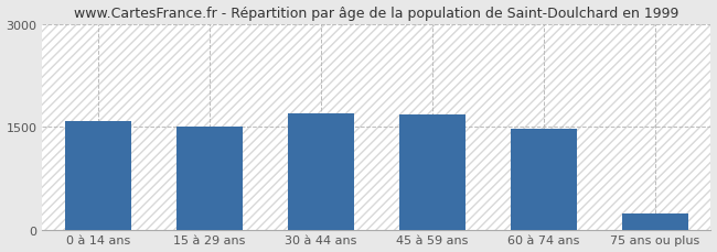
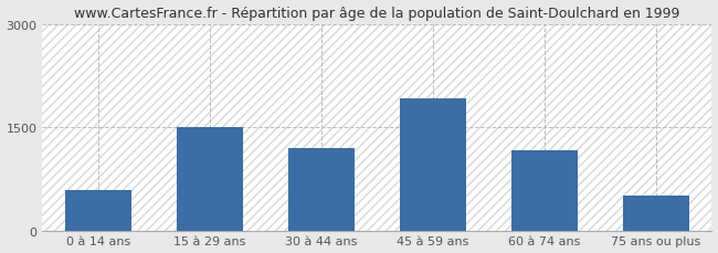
0 à 14 ans: 1580 -> 580
30 à 44 ans: 1700 -> 1200
45 à 59 ans: 1670 -> 1920
60 à 74 ans: 1470 -> 1160
75 ans ou plus: 230 -> 500
